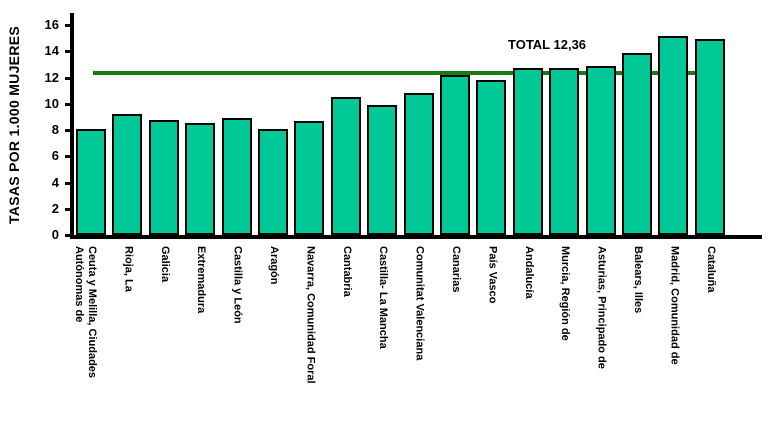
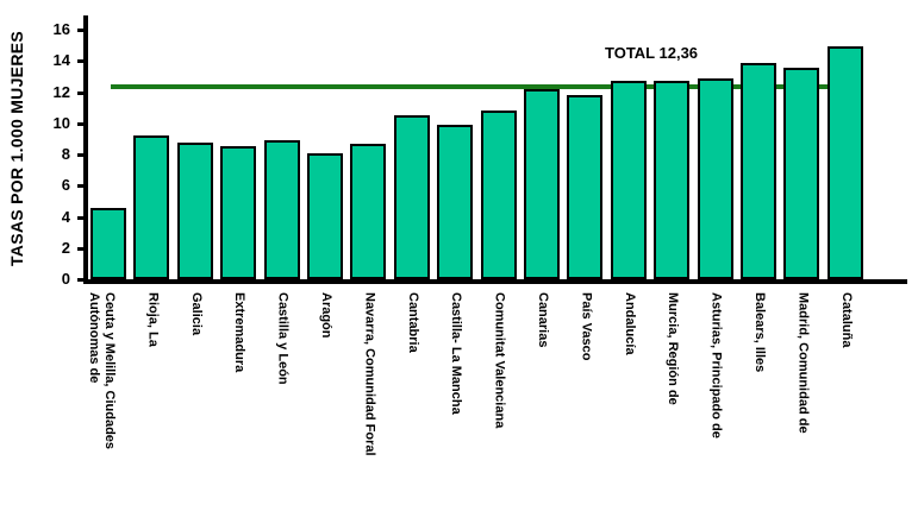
Ceuta y Melilla, Ciudades Autónomas de: 8.1 -> 4.6
Madrid, Comunidad de: 15.2 -> 13.6
